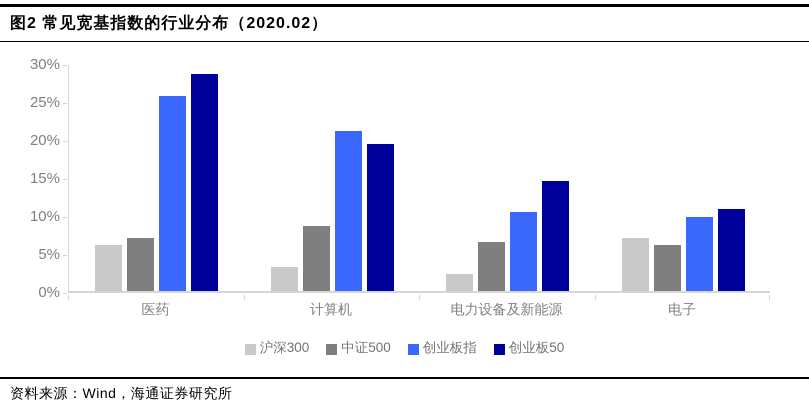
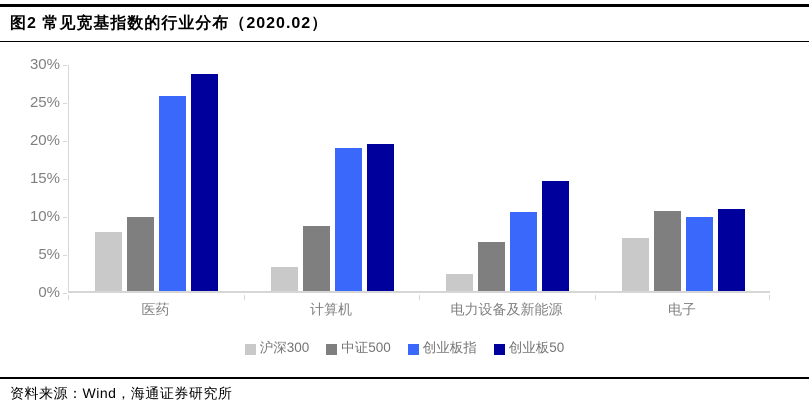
沪深300/医药: 6% -> 8%
中证500/医药: 7% -> 10%
创业板指/计算机: 21% -> 19%
中证500/电子: 6% -> 10%
